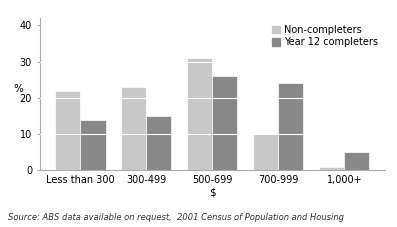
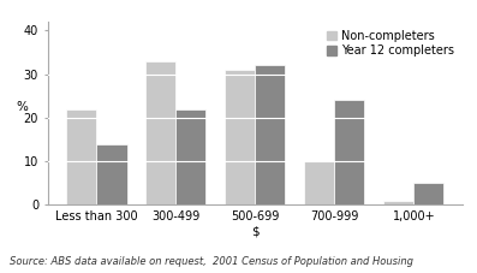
Non-completers/300-499: 23 -> 33
Year 12 completers/300-499: 15 -> 22
Year 12 completers/500-699: 26 -> 32
